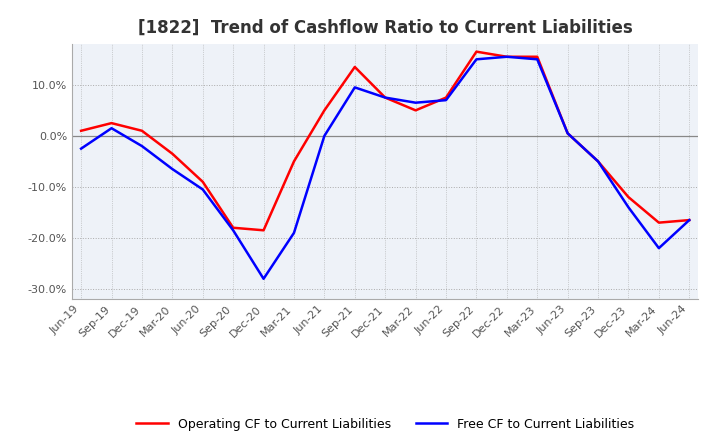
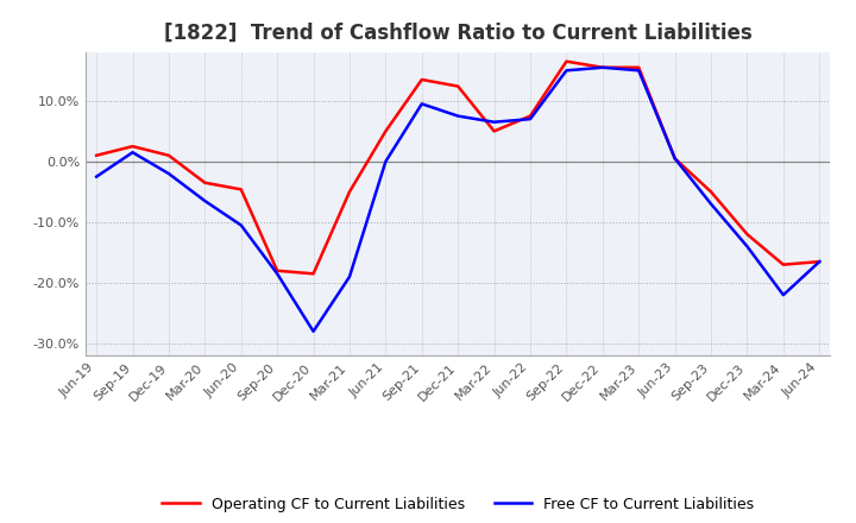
Operating CF to Current Liabilities/Jun-20: -9.0% -> -4.6%
Operating CF to Current Liabilities/Dec-21: 7.5% -> 12.4%
Free CF to Current Liabilities/Sep-23: -5.0% -> -7.0%
